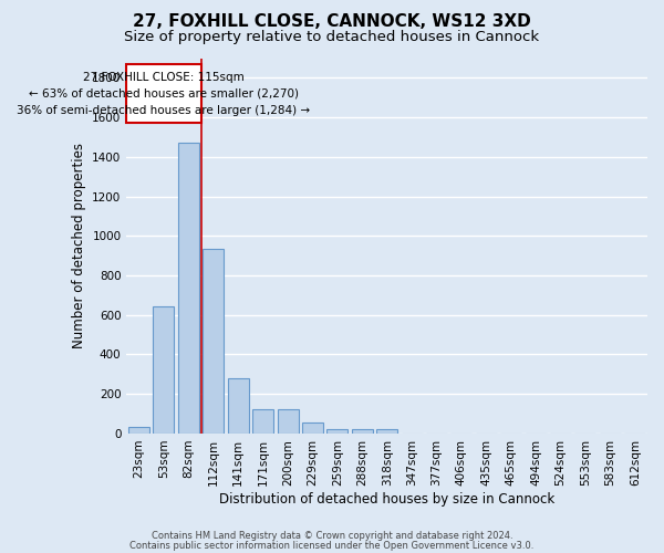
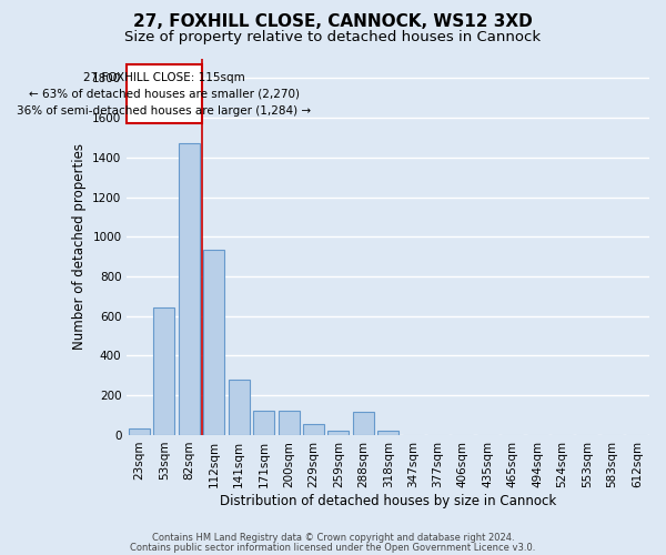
288sqm: 20 -> 120
